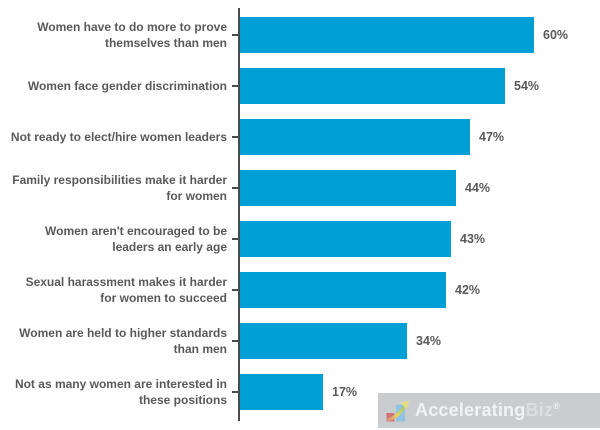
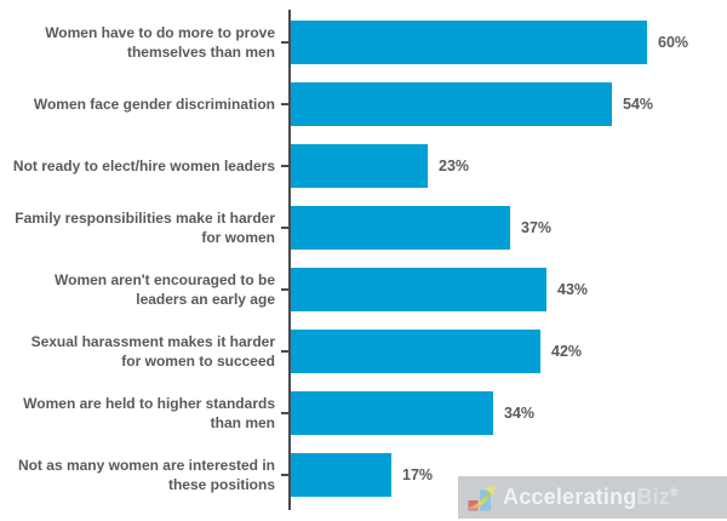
Not ready to elect/hire women leaders: 47% -> 23%
Family responsibilities make it harder for women: 44% -> 37%
